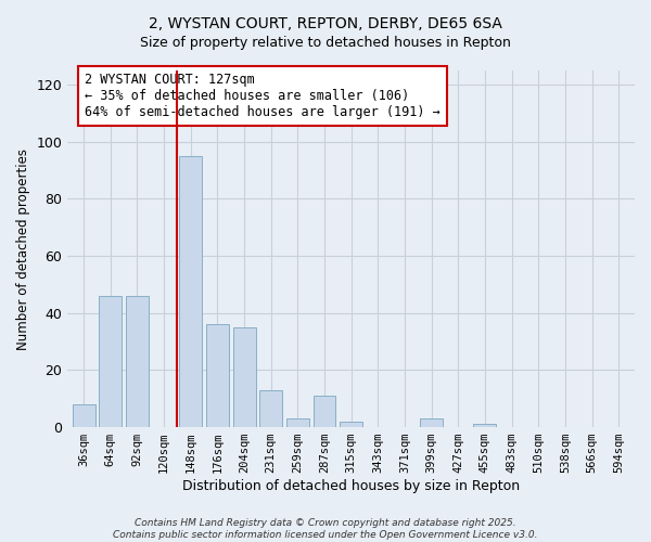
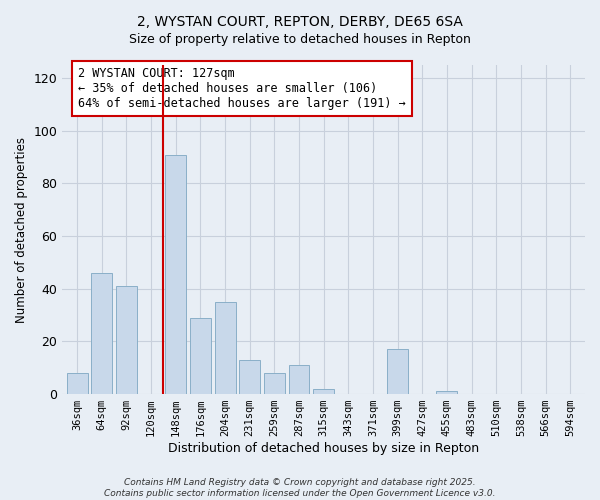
92sqm: 46 -> 41
148sqm: 95 -> 91
176sqm: 36 -> 29
259sqm: 3 -> 8
399sqm: 3 -> 17
